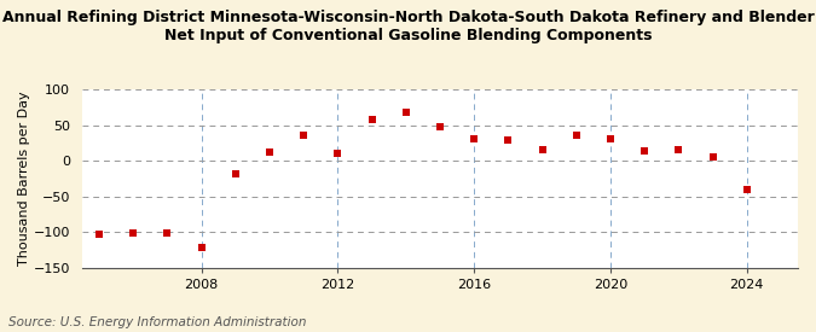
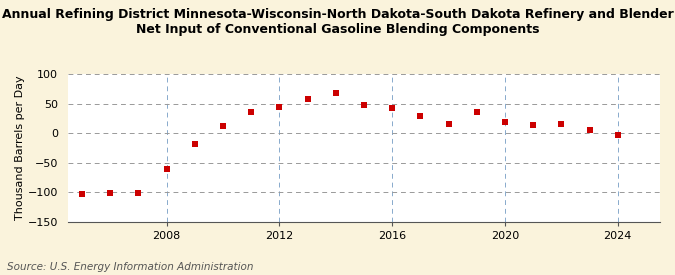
2008: -122 -> -60
2012: 10 -> 44
2016: 30 -> 43
2020: 30 -> 18
2024: -40 -> -3
